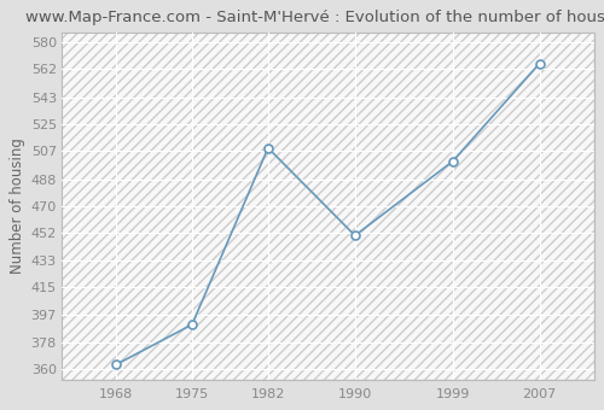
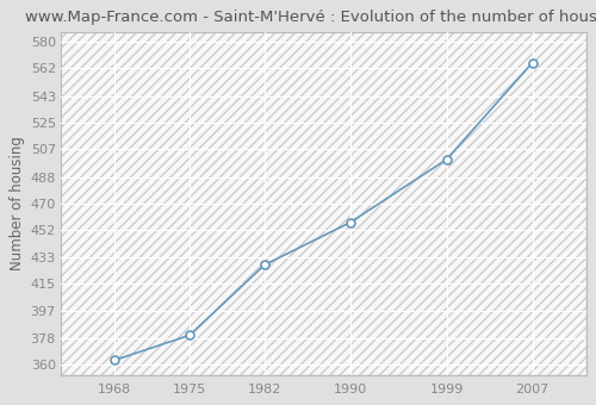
1975: 390 -> 380
1982: 509 -> 428
1990: 450 -> 457
